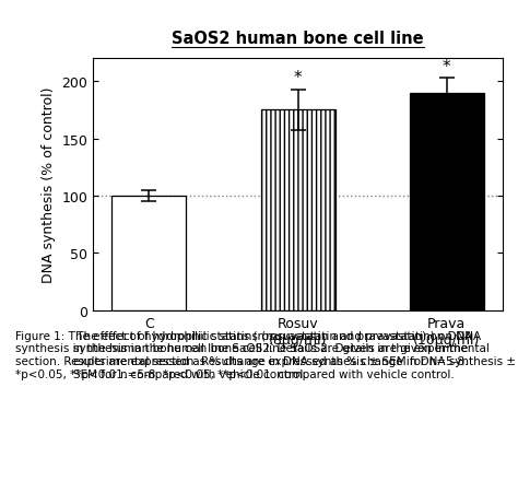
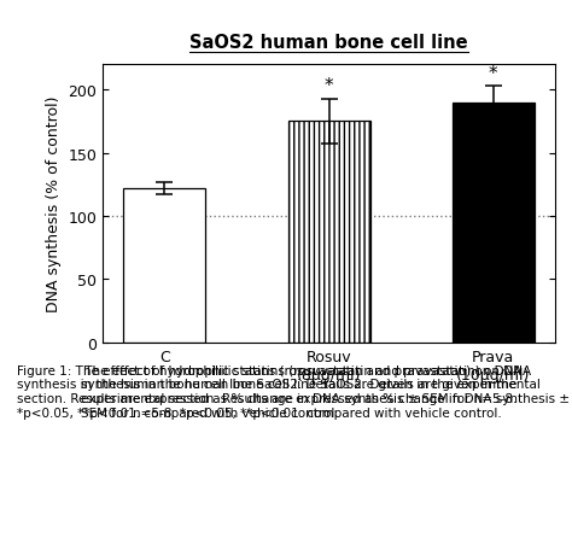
C: 100 -> 122
